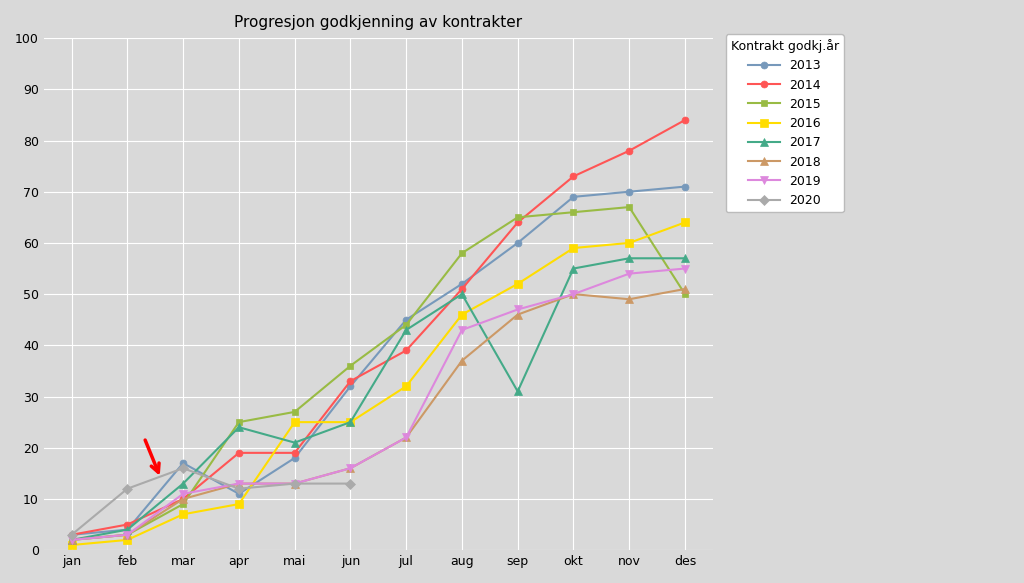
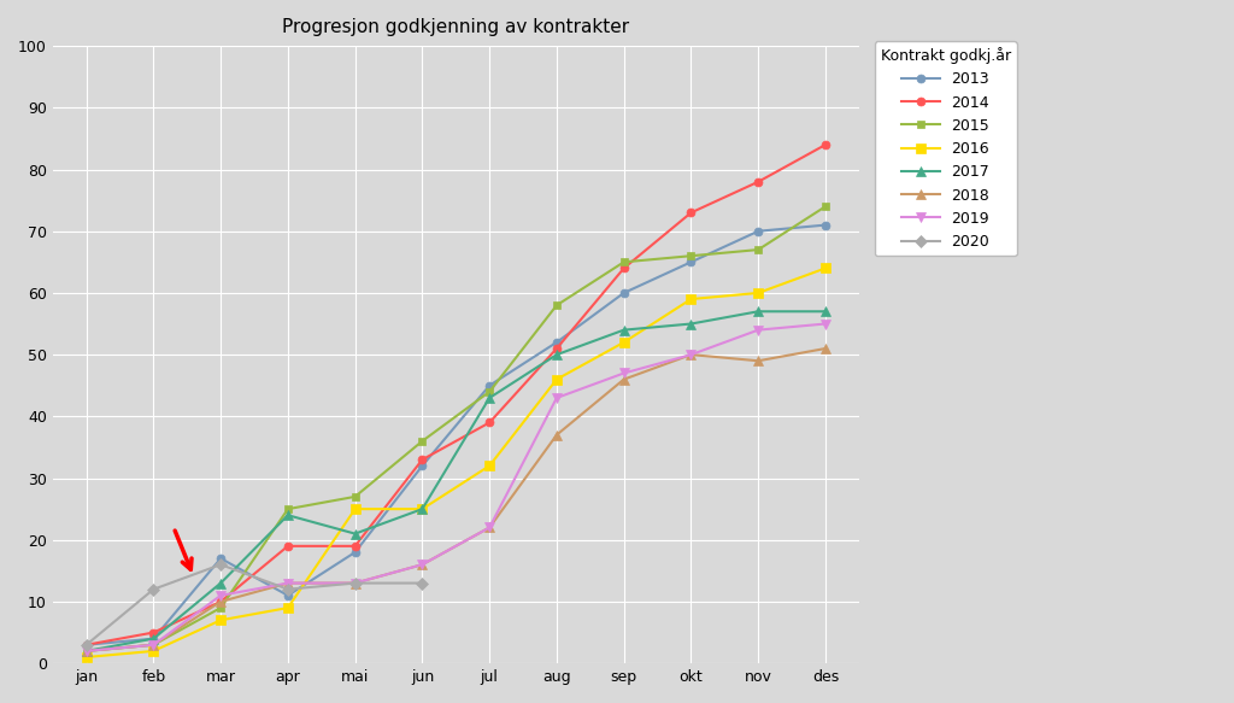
2017/sep: 31 -> 54
2013/okt: 69 -> 65
2015/des: 50 -> 74
